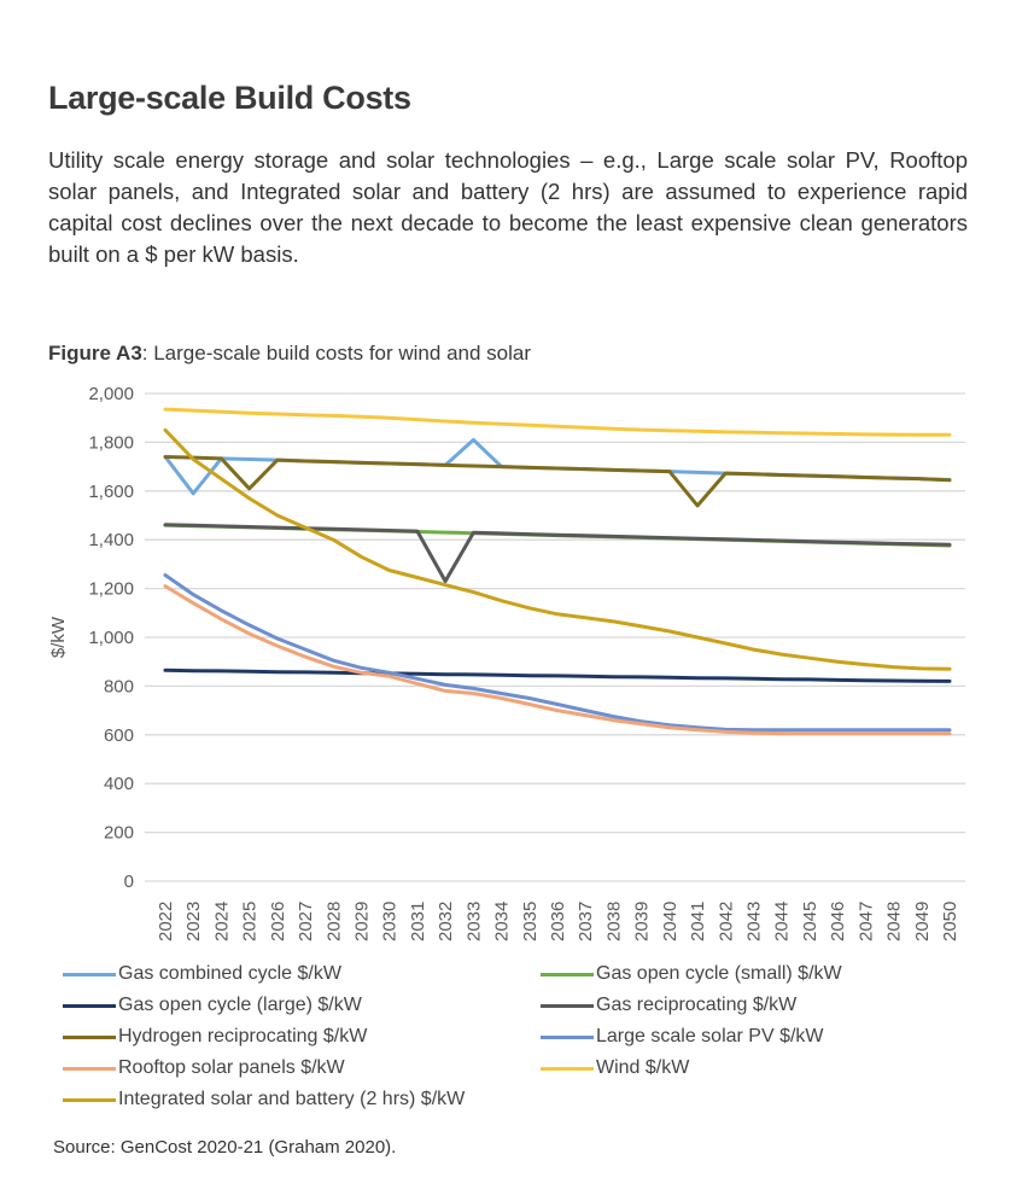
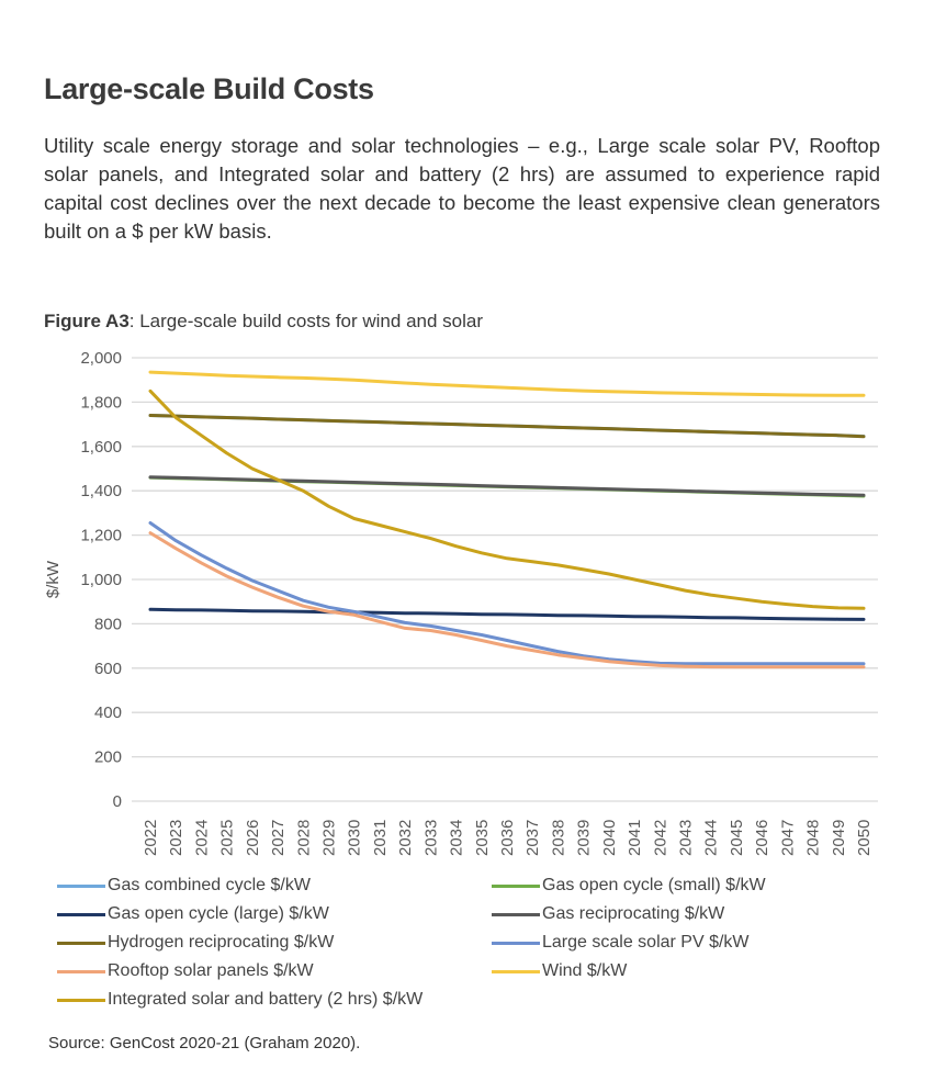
Gas combined cycle $/kW/2023: 1590 -> 1740
Hydrogen reciprocating $/kW/2025: 1610 -> 1730
Gas reciprocating $/kW/2032: 1230 -> 1430
Gas combined cycle $/kW/2033: 1810 -> 1700
Hydrogen reciprocating $/kW/2041: 1540 -> 1680
